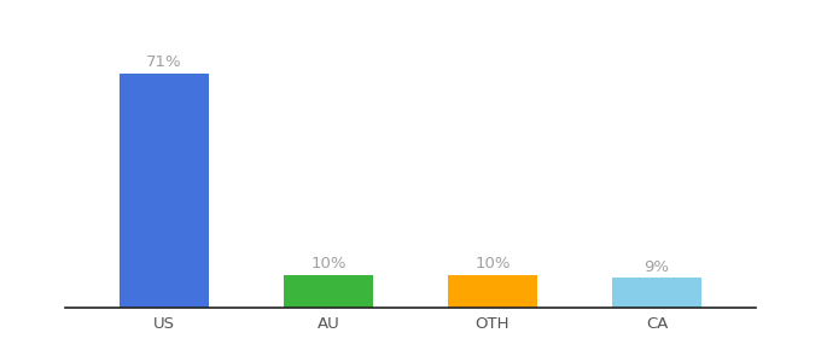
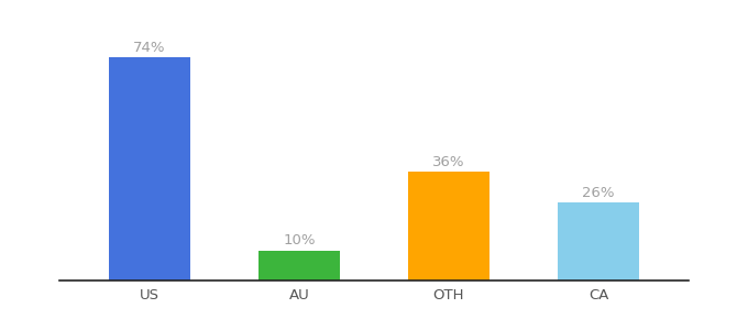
US: 71% -> 74%
OTH: 10% -> 36%
CA: 9% -> 26%
